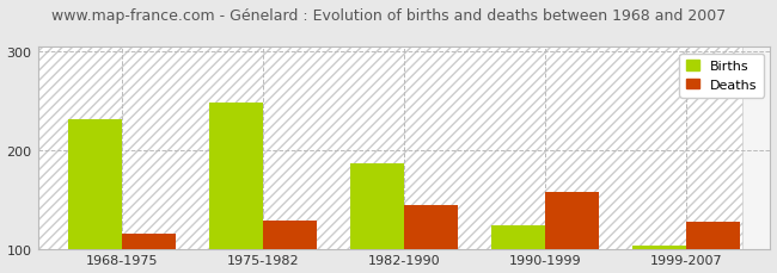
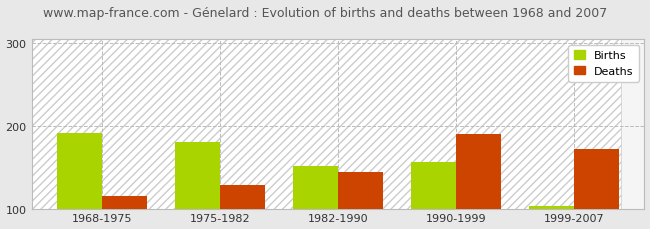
Births/1968-1975: 232 -> 192
Births/1975-1982: 248 -> 180
Births/1982-1990: 187 -> 152
Births/1990-1999: 124 -> 156
Deaths/1990-1999: 157 -> 190
Deaths/1999-2007: 127 -> 172
